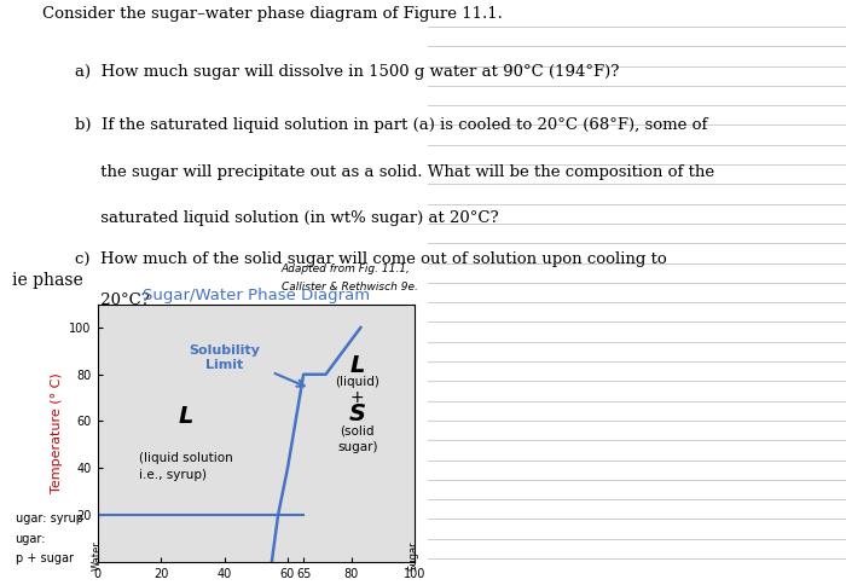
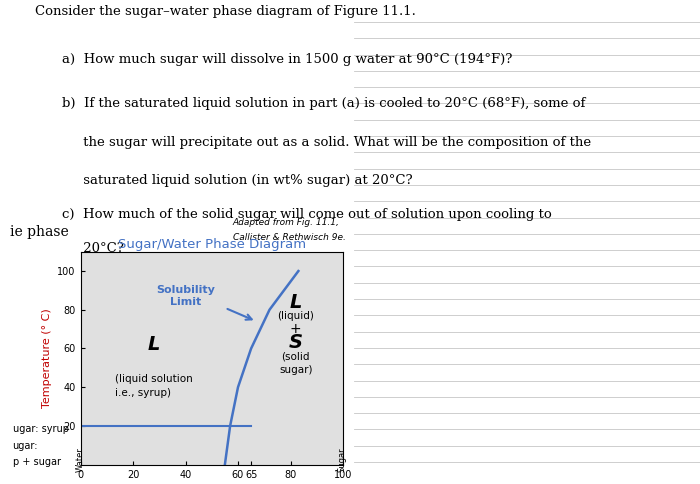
65: 80 -> 60
